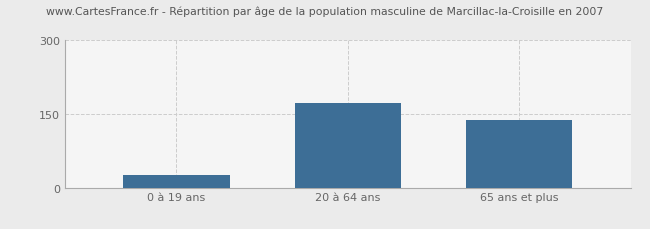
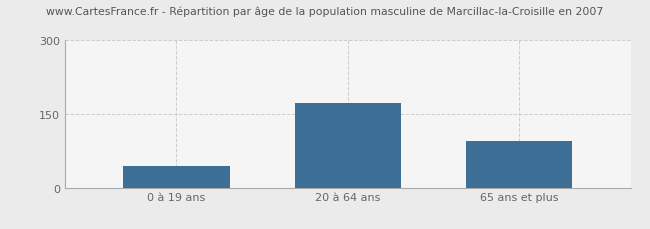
0 à 19 ans: 25 -> 45
65 ans et plus: 138 -> 95
